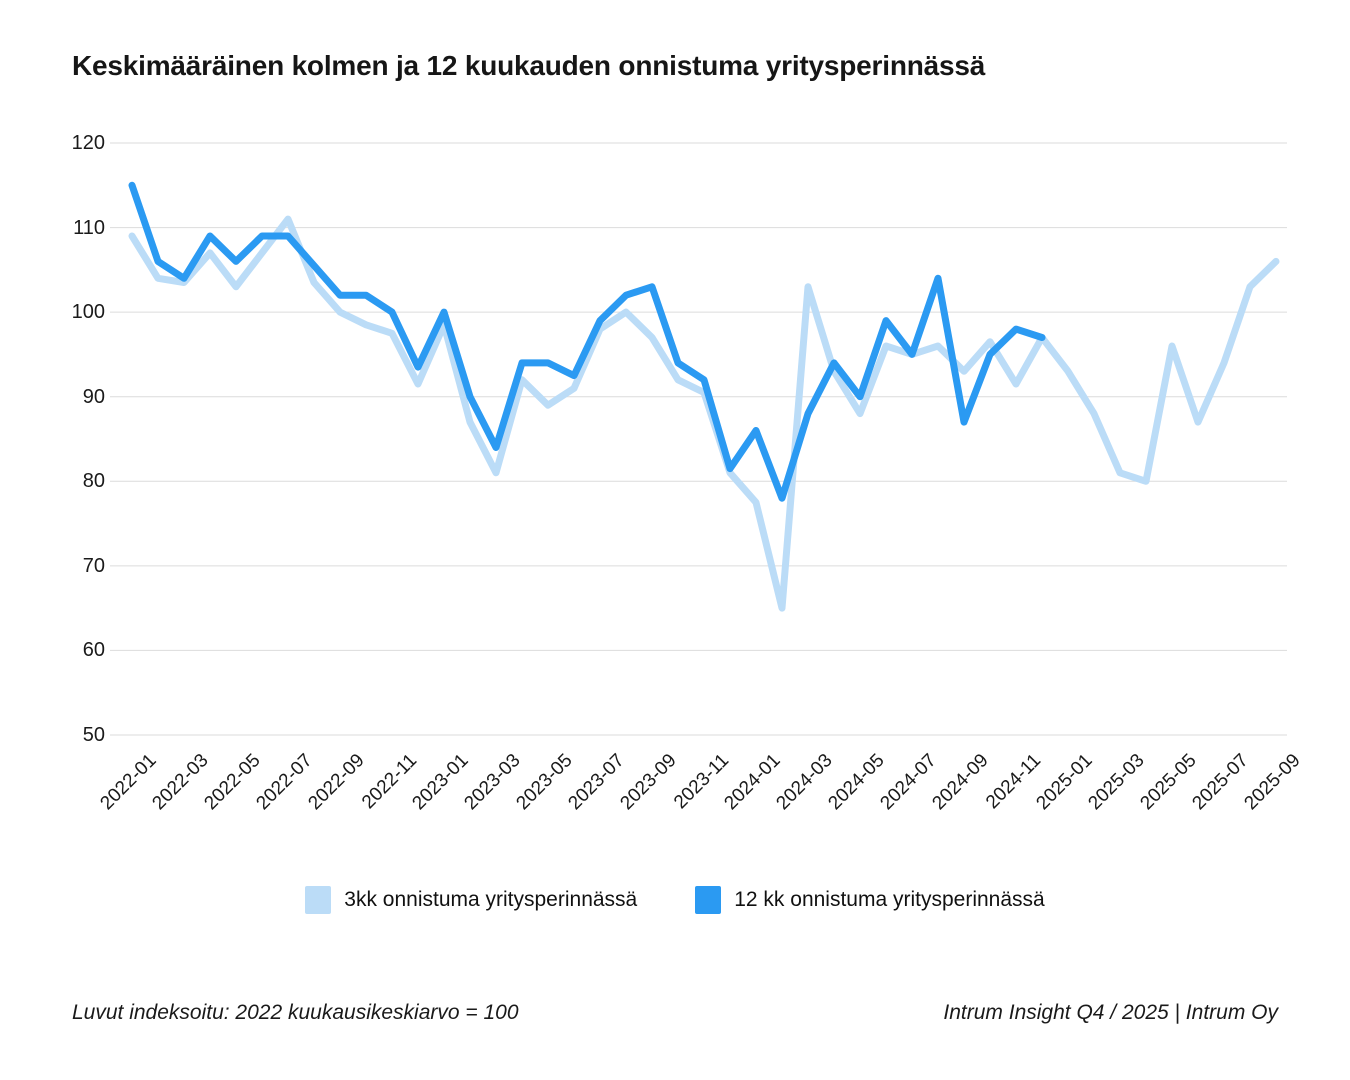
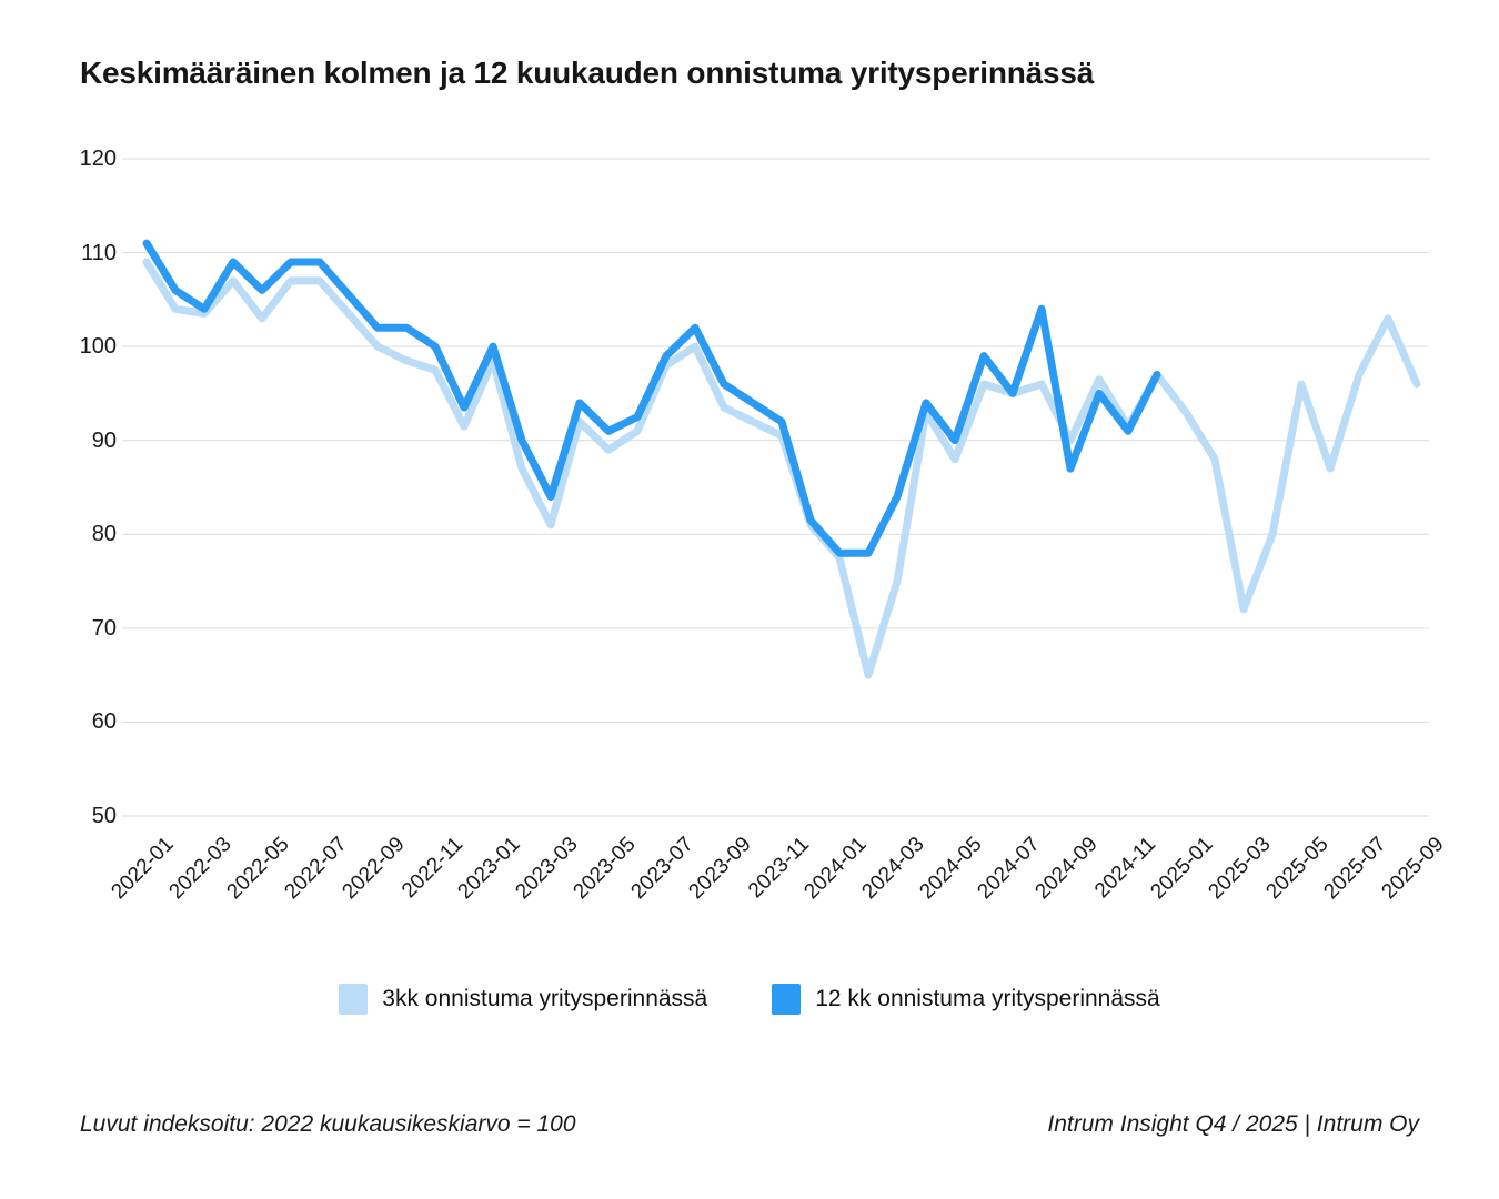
12 kk onnistuma yritysperinnässä/2022-01: 115 -> 111
3kk onnistuma yritysperinnässä/2022-07: 111 -> 107
12 kk onnistuma yritysperinnässä/2023-05: 94 -> 91
3kk onnistuma yritysperinnässä/2023-09: 97 -> 94
12 kk onnistuma yritysperinnässä/2023-09: 103 -> 96
12 kk onnistuma yritysperinnässä/2024-01: 86 -> 78
3kk onnistuma yritysperinnässä/2024-03: 103 -> 75
12 kk onnistuma yritysperinnässä/2024-03: 88 -> 84
3kk onnistuma yritysperinnässä/2024-09: 93 -> 90
12 kk onnistuma yritysperinnässä/2024-11: 98 -> 91
3kk onnistuma yritysperinnässä/2025-03: 81 -> 72
3kk onnistuma yritysperinnässä/2025-07: 94 -> 97
3kk onnistuma yritysperinnässä/2025-09: 106 -> 96
